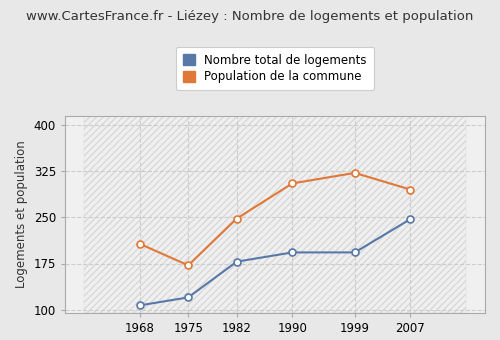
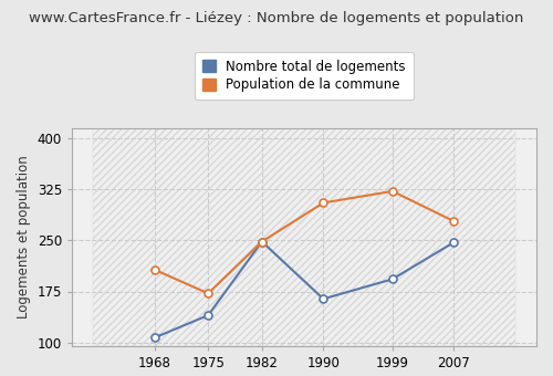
Nombre total de logements/1975: 120 -> 140
Nombre total de logements/1982: 178 -> 248
Nombre total de logements/1990: 193 -> 164
Population de la commune/2007: 295 -> 278
